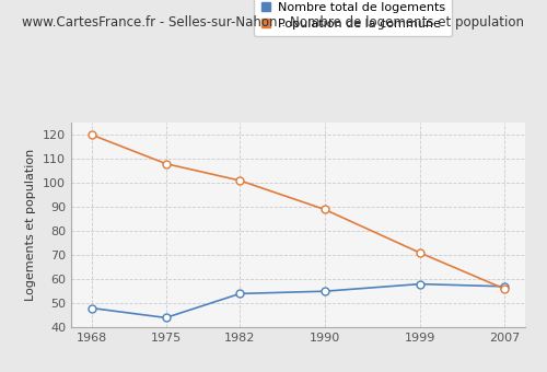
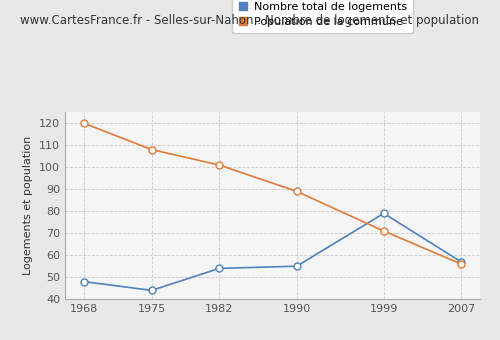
Nombre total de logements/1999: 58 -> 79
